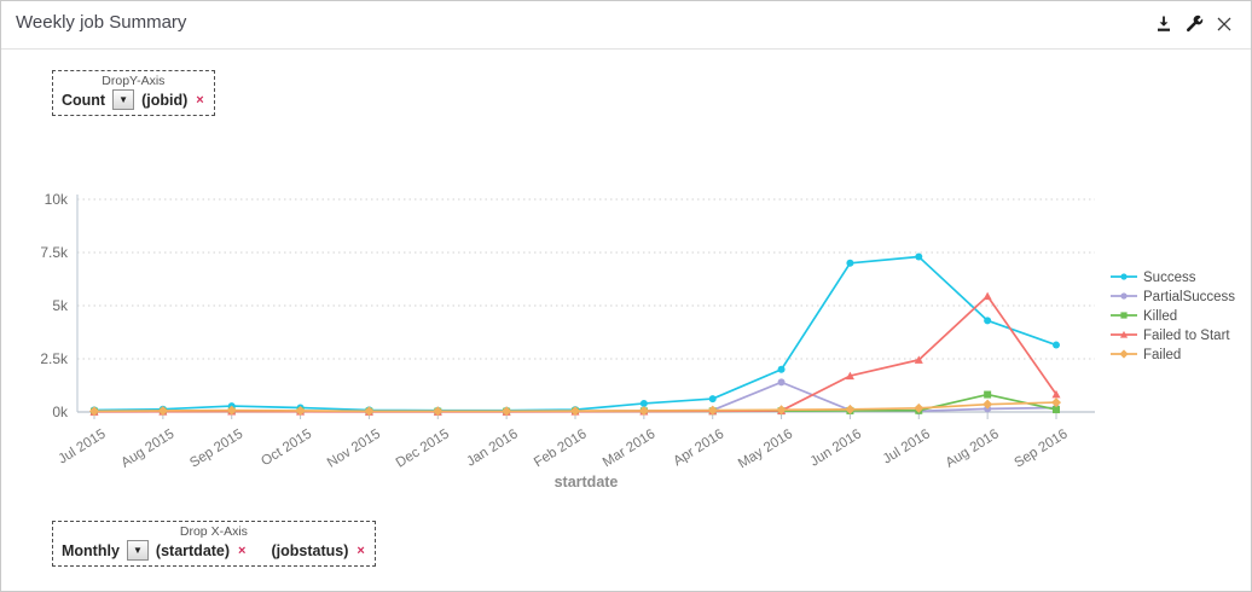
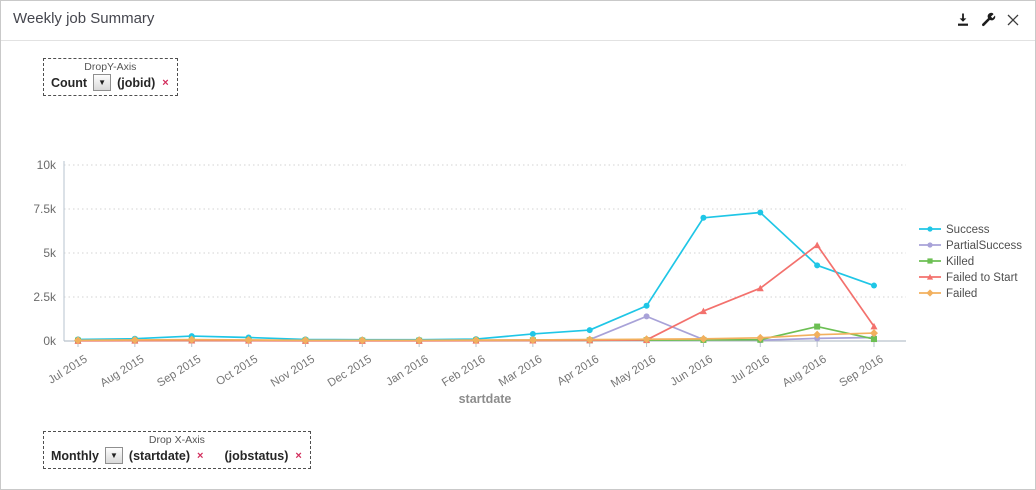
Failed to Start/Jul 2016: 2.4k -> 3.0k
